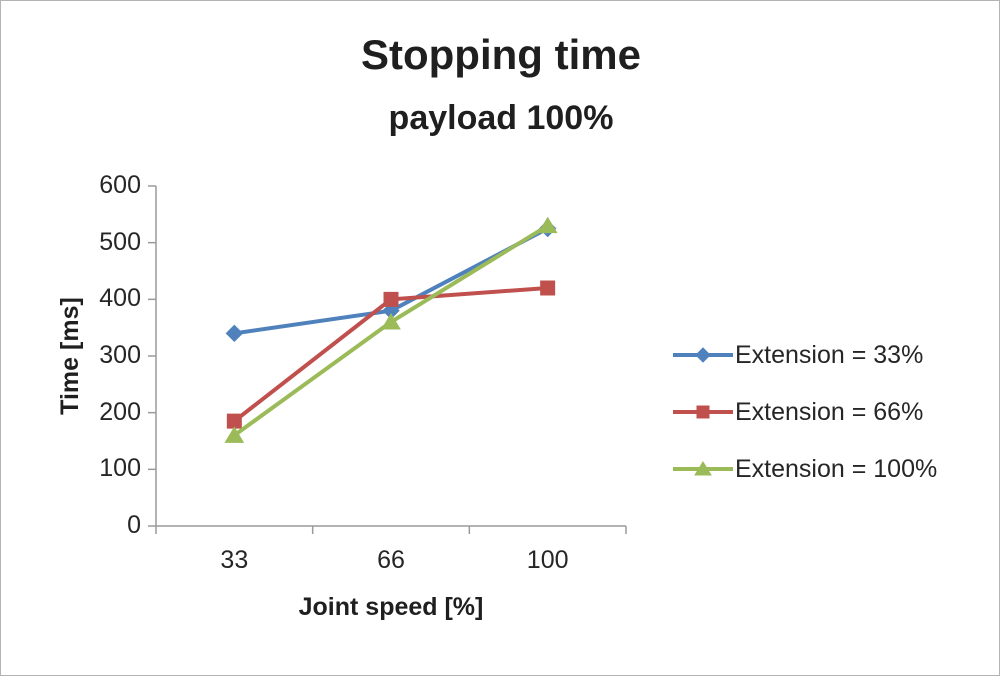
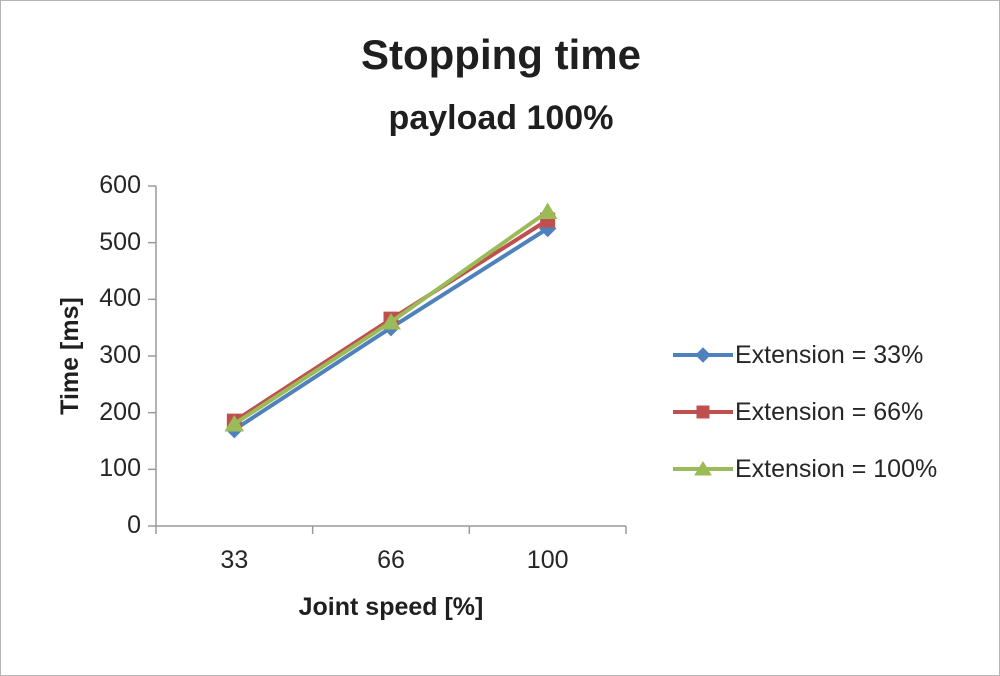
Extension = 33%/33: 340 -> 170
Extension = 100%/33: 160 -> 180
Extension = 33%/66: 380 -> 350
Extension = 66%/66: 400 -> 360
Extension = 66%/100: 420 -> 540
Extension = 100%/100: 530 -> 560
